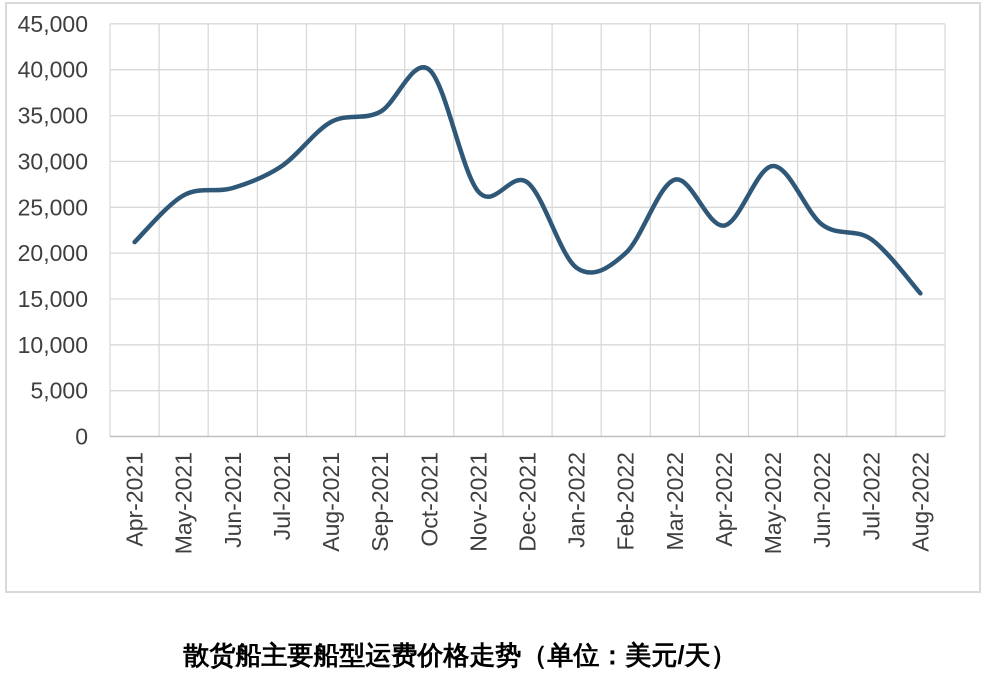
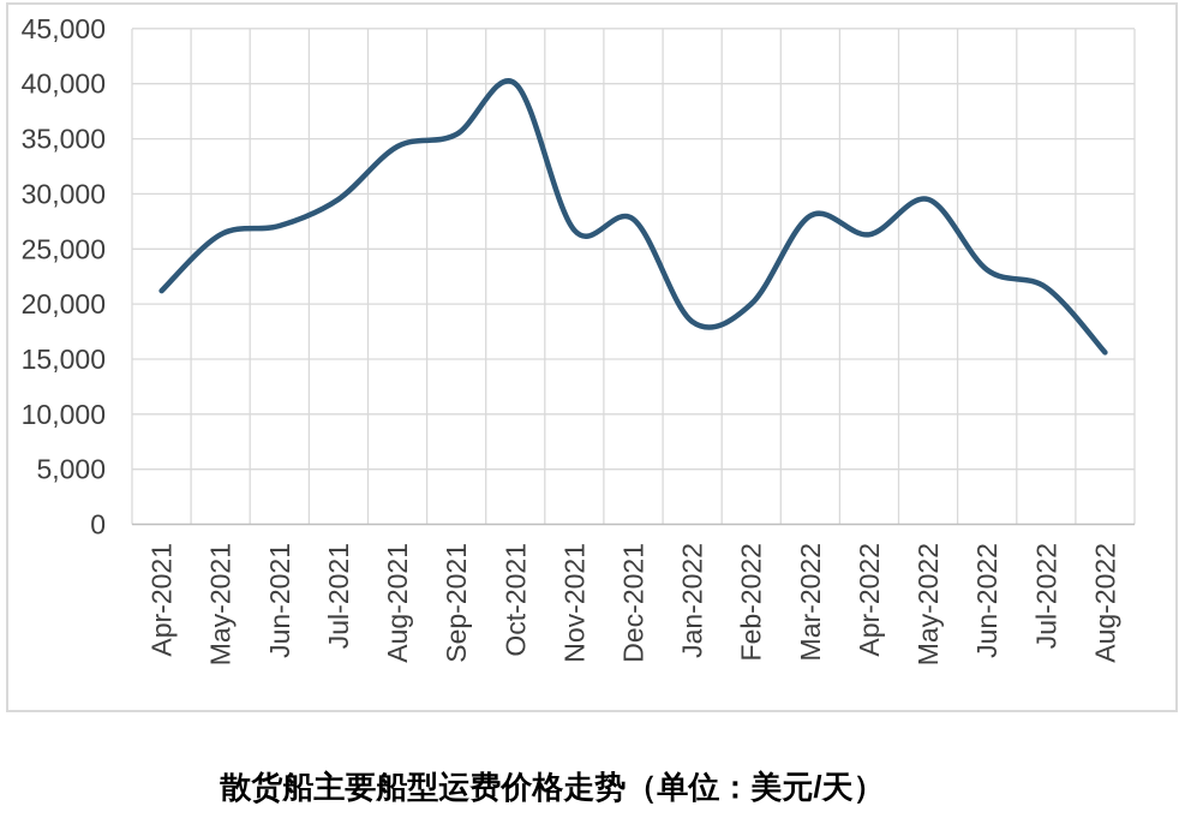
Apr-2022: 23000 -> 26000
